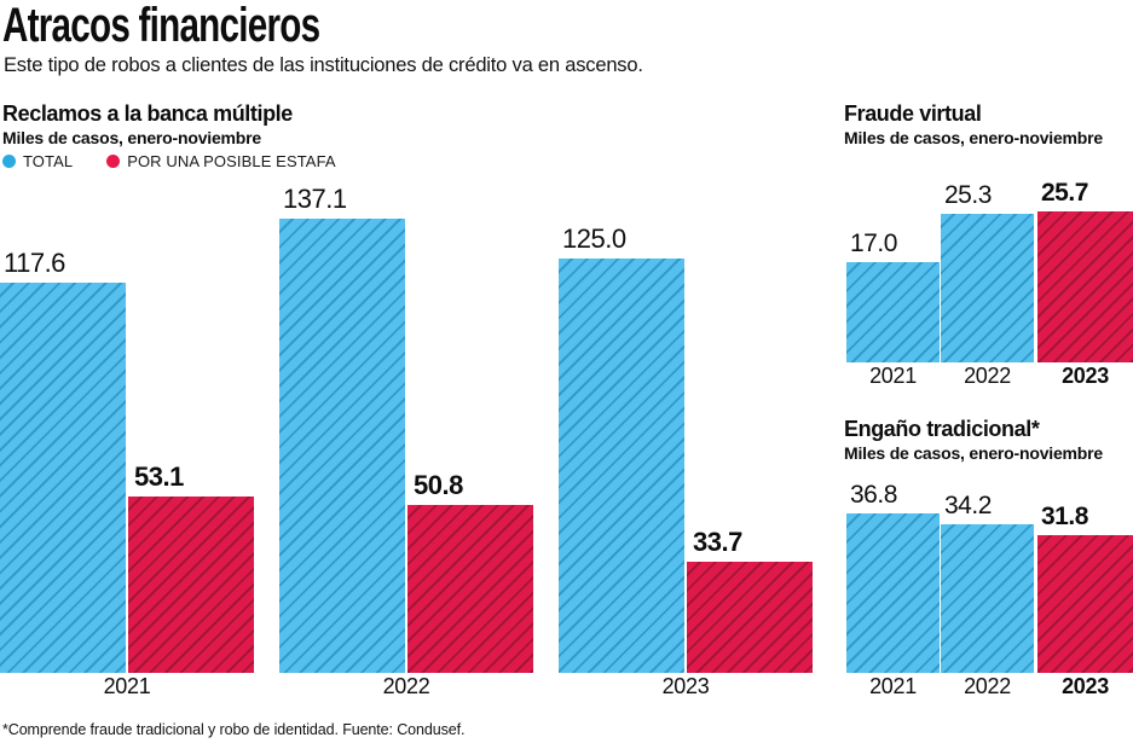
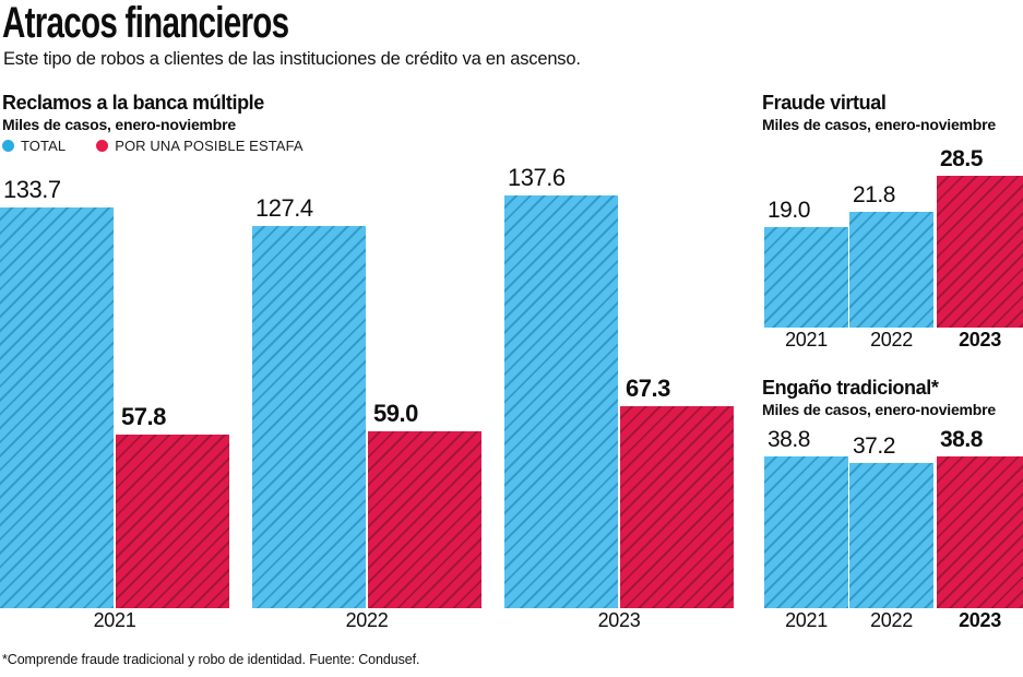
Reclamos a la banca múltiple/TOTAL/2021: 117.6 -> 133.7
Reclamos a la banca múltiple/POR UNA POSIBLE ESTAFA/2021: 53.1 -> 57.8
Reclamos a la banca múltiple/TOTAL/2022: 137.1 -> 127.4
Reclamos a la banca múltiple/POR UNA POSIBLE ESTAFA/2022: 50.8 -> 59.0
Reclamos a la banca múltiple/TOTAL/2023: 125.0 -> 137.6
Reclamos a la banca múltiple/POR UNA POSIBLE ESTAFA/2023: 33.7 -> 67.3
Fraude virtual/2021: 17.0 -> 19.0
Fraude virtual/2022: 25.3 -> 21.8
Fraude virtual/2023: 25.7 -> 28.5
Engaño tradicional*/2021: 36.8 -> 38.8
Engaño tradicional*/2022: 34.2 -> 37.2
Engaño tradicional*/2023: 31.8 -> 38.8
